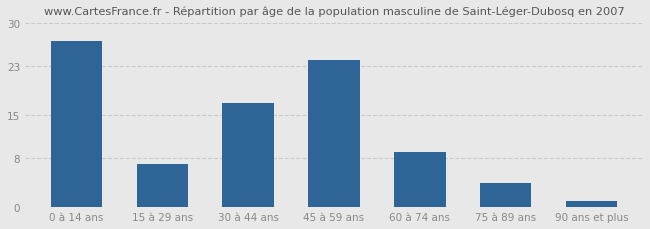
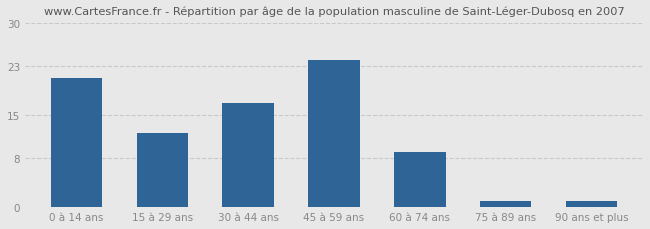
0 à 14 ans: 27 -> 21
15 à 29 ans: 7 -> 12
75 à 89 ans: 4 -> 1
